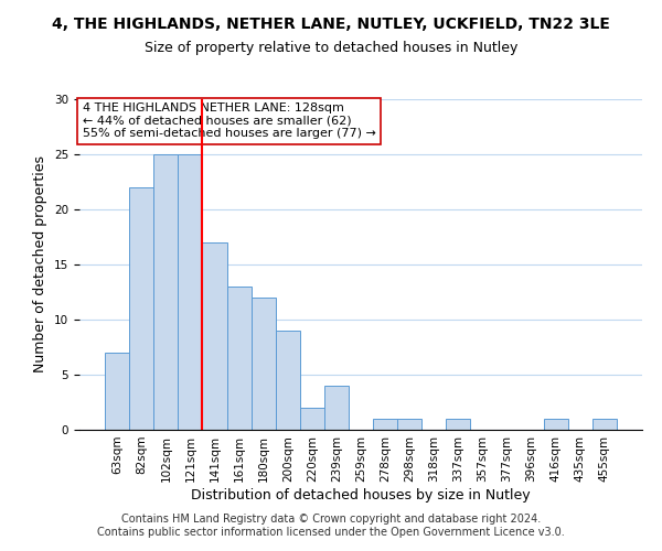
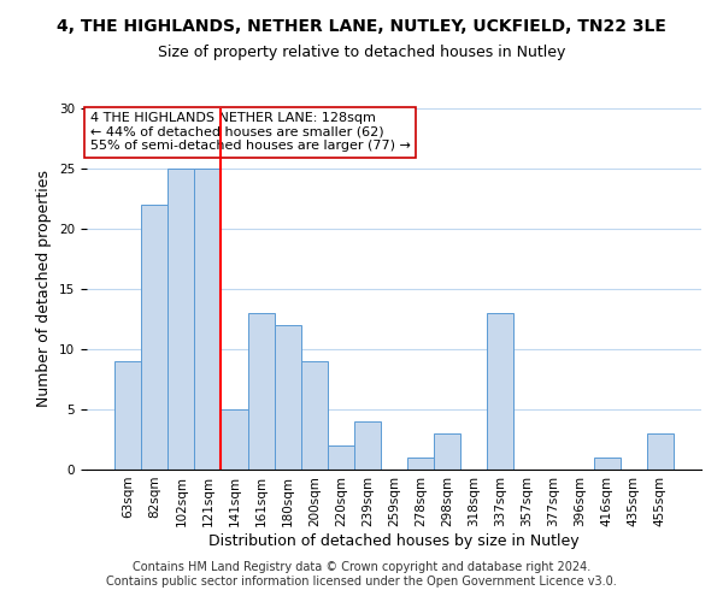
63sqm: 7 -> 9
141sqm: 17 -> 5
298sqm: 1 -> 3
337sqm: 1 -> 13
455sqm: 1 -> 3
